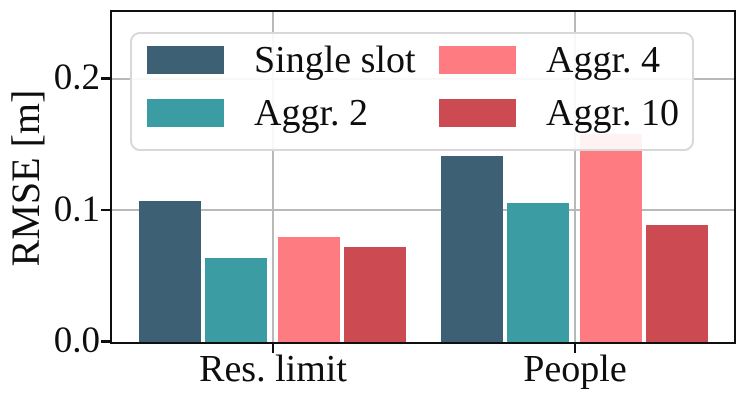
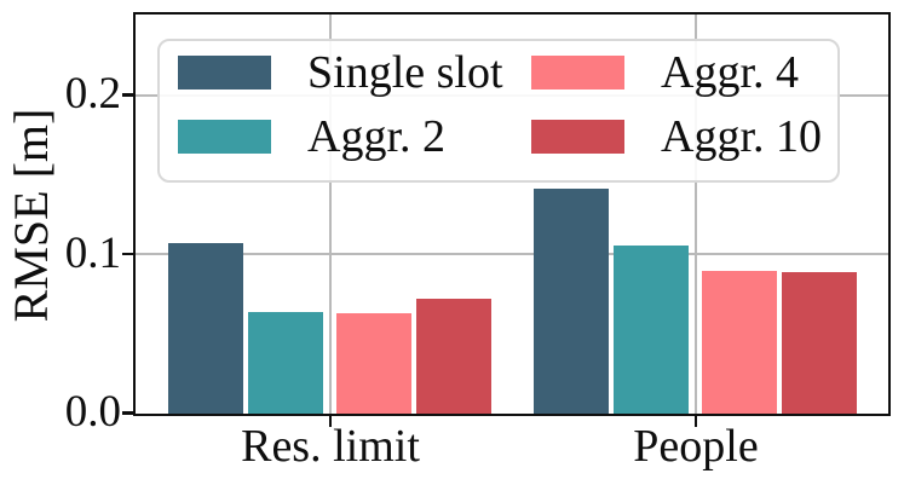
Aggr. 4/Res. limit: 0.080 -> 0.063
Aggr. 4/People: 0.158 -> 0.090
